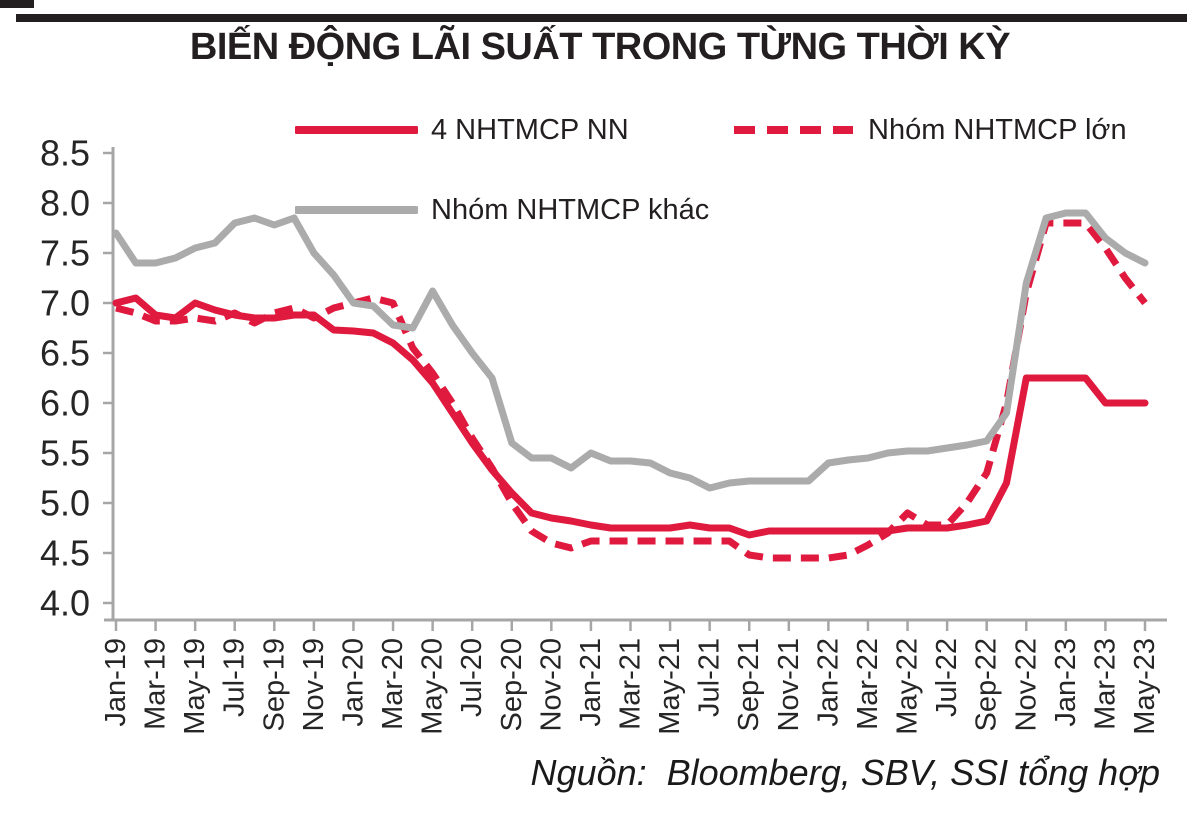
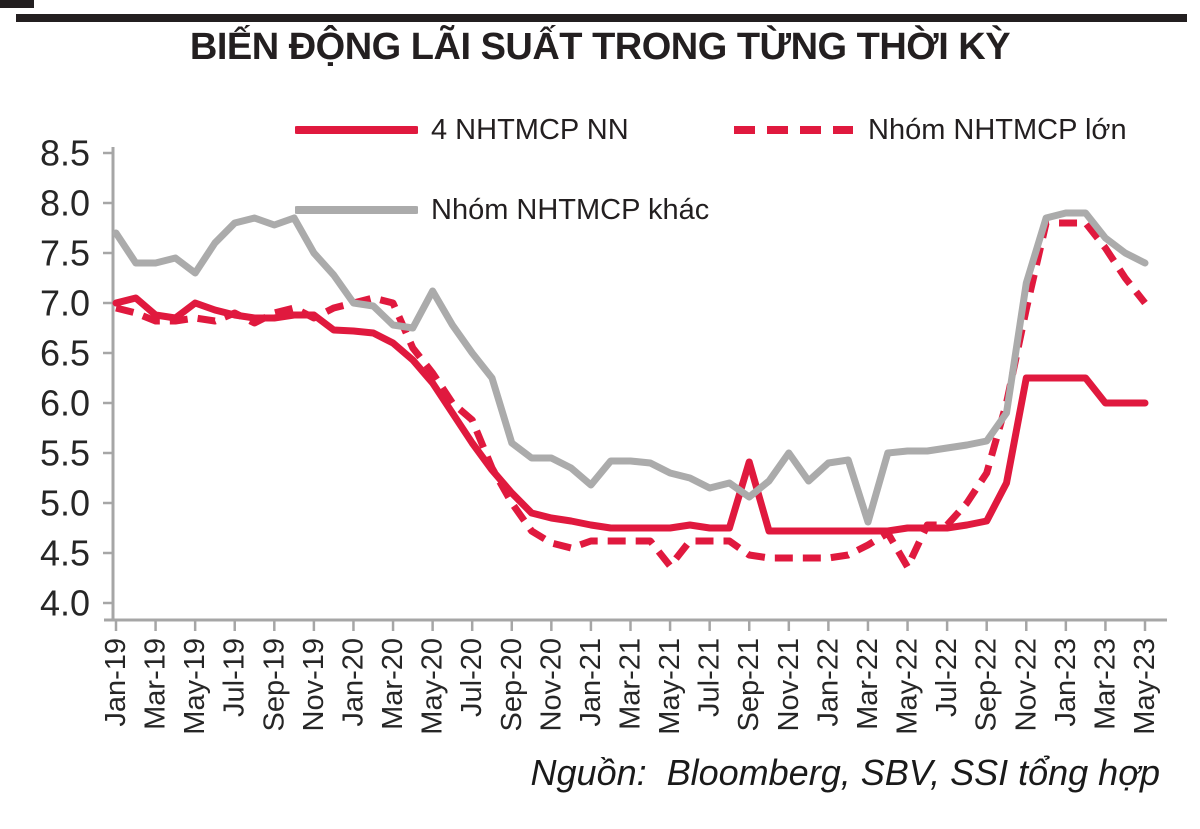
Nhóm NHTMCP khác/May-19: 7.55 -> 7.30
Nhóm NHTMCP lớn/Jul-20: 5.65 -> 5.83
Nhóm NHTMCP khác/Jan-21: 5.50 -> 5.18
Nhóm NHTMCP lớn/May-21: 4.62 -> 4.37
4 NHTMCP NN/Sep-21: 4.68 -> 5.41
Nhóm NHTMCP khác/Sep-21: 5.22 -> 5.06
Nhóm NHTMCP khác/Nov-21: 5.22 -> 5.50
Nhóm NHTMCP khác/Mar-22: 5.45 -> 4.81
Nhóm NHTMCP lớn/May-22: 4.90 -> 4.36
Nhóm NHTMCP lớn/Nov-22: 7.10 -> 6.94
